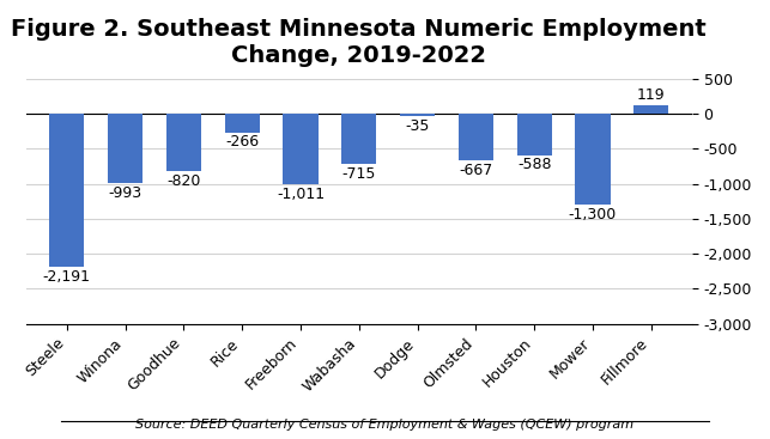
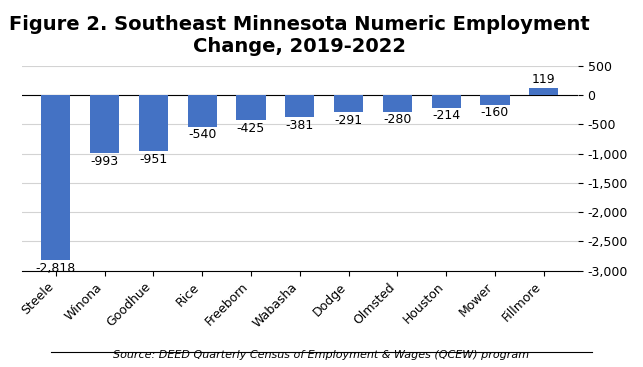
Steele: -2,191 -> -2,818
Goodhue: -820 -> -951
Rice: -266 -> -540
Freeborn: -1,011 -> -425
Wabasha: -715 -> -381
Dodge: -35 -> -291
Olmsted: -667 -> -280
Houston: -588 -> -214
Mower: -1,300 -> -160
